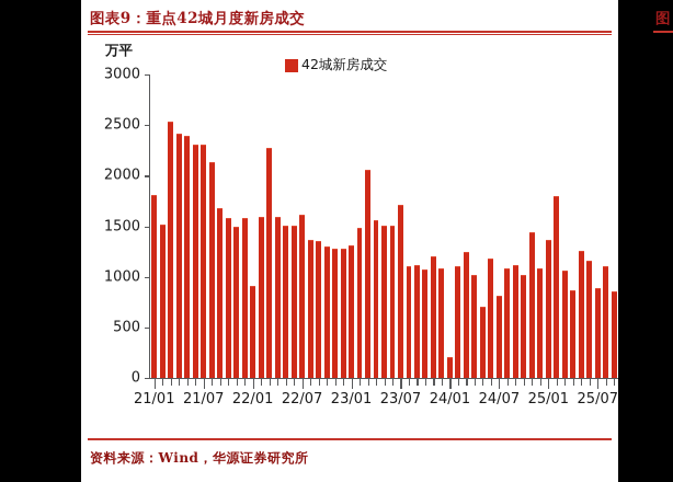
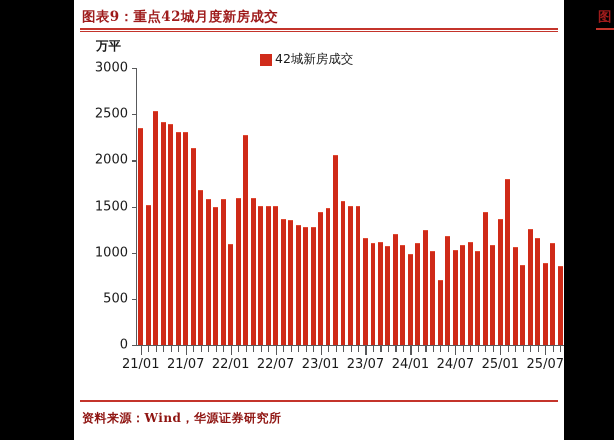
21/01: 1800 -> 2300
22/01: 900 -> 1100
22/07: 1600 -> 1500
23/01: 1300 -> 1400
23/07: 1700 -> 1200
24/01: 200 -> 1000
24/07: 800 -> 1000
